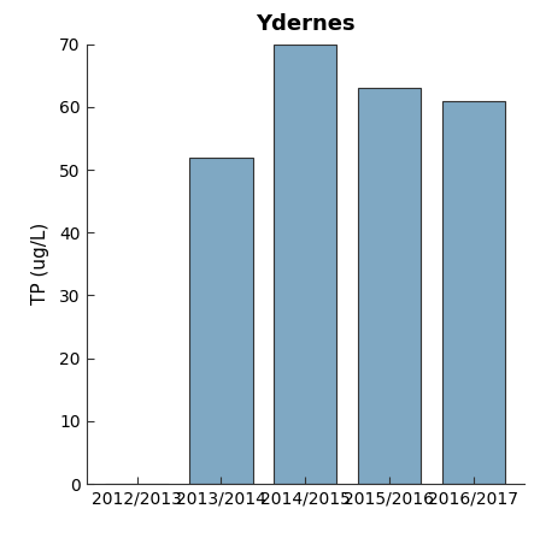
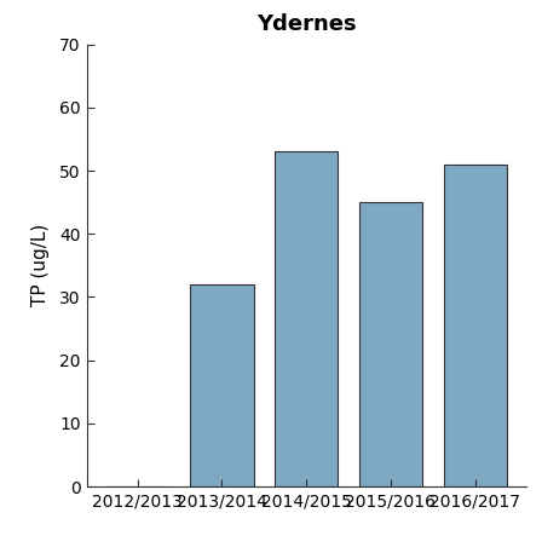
2013/2014: 52 -> 32
2014/2015: 70 -> 53
2015/2016: 63 -> 45
2016/2017: 61 -> 51
